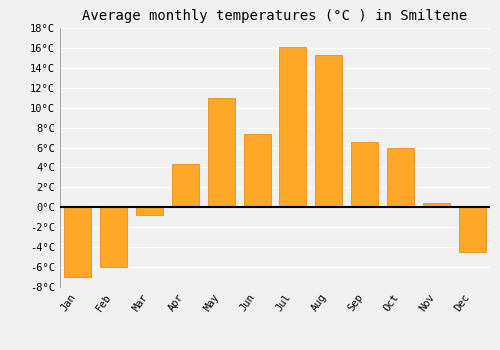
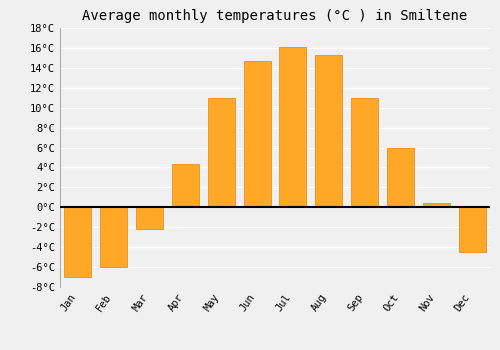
Mar: -0.8°C -> -2.2°C
Jun: 7.4°C -> 14.7°C
Sep: 6.6°C -> 11.0°C
